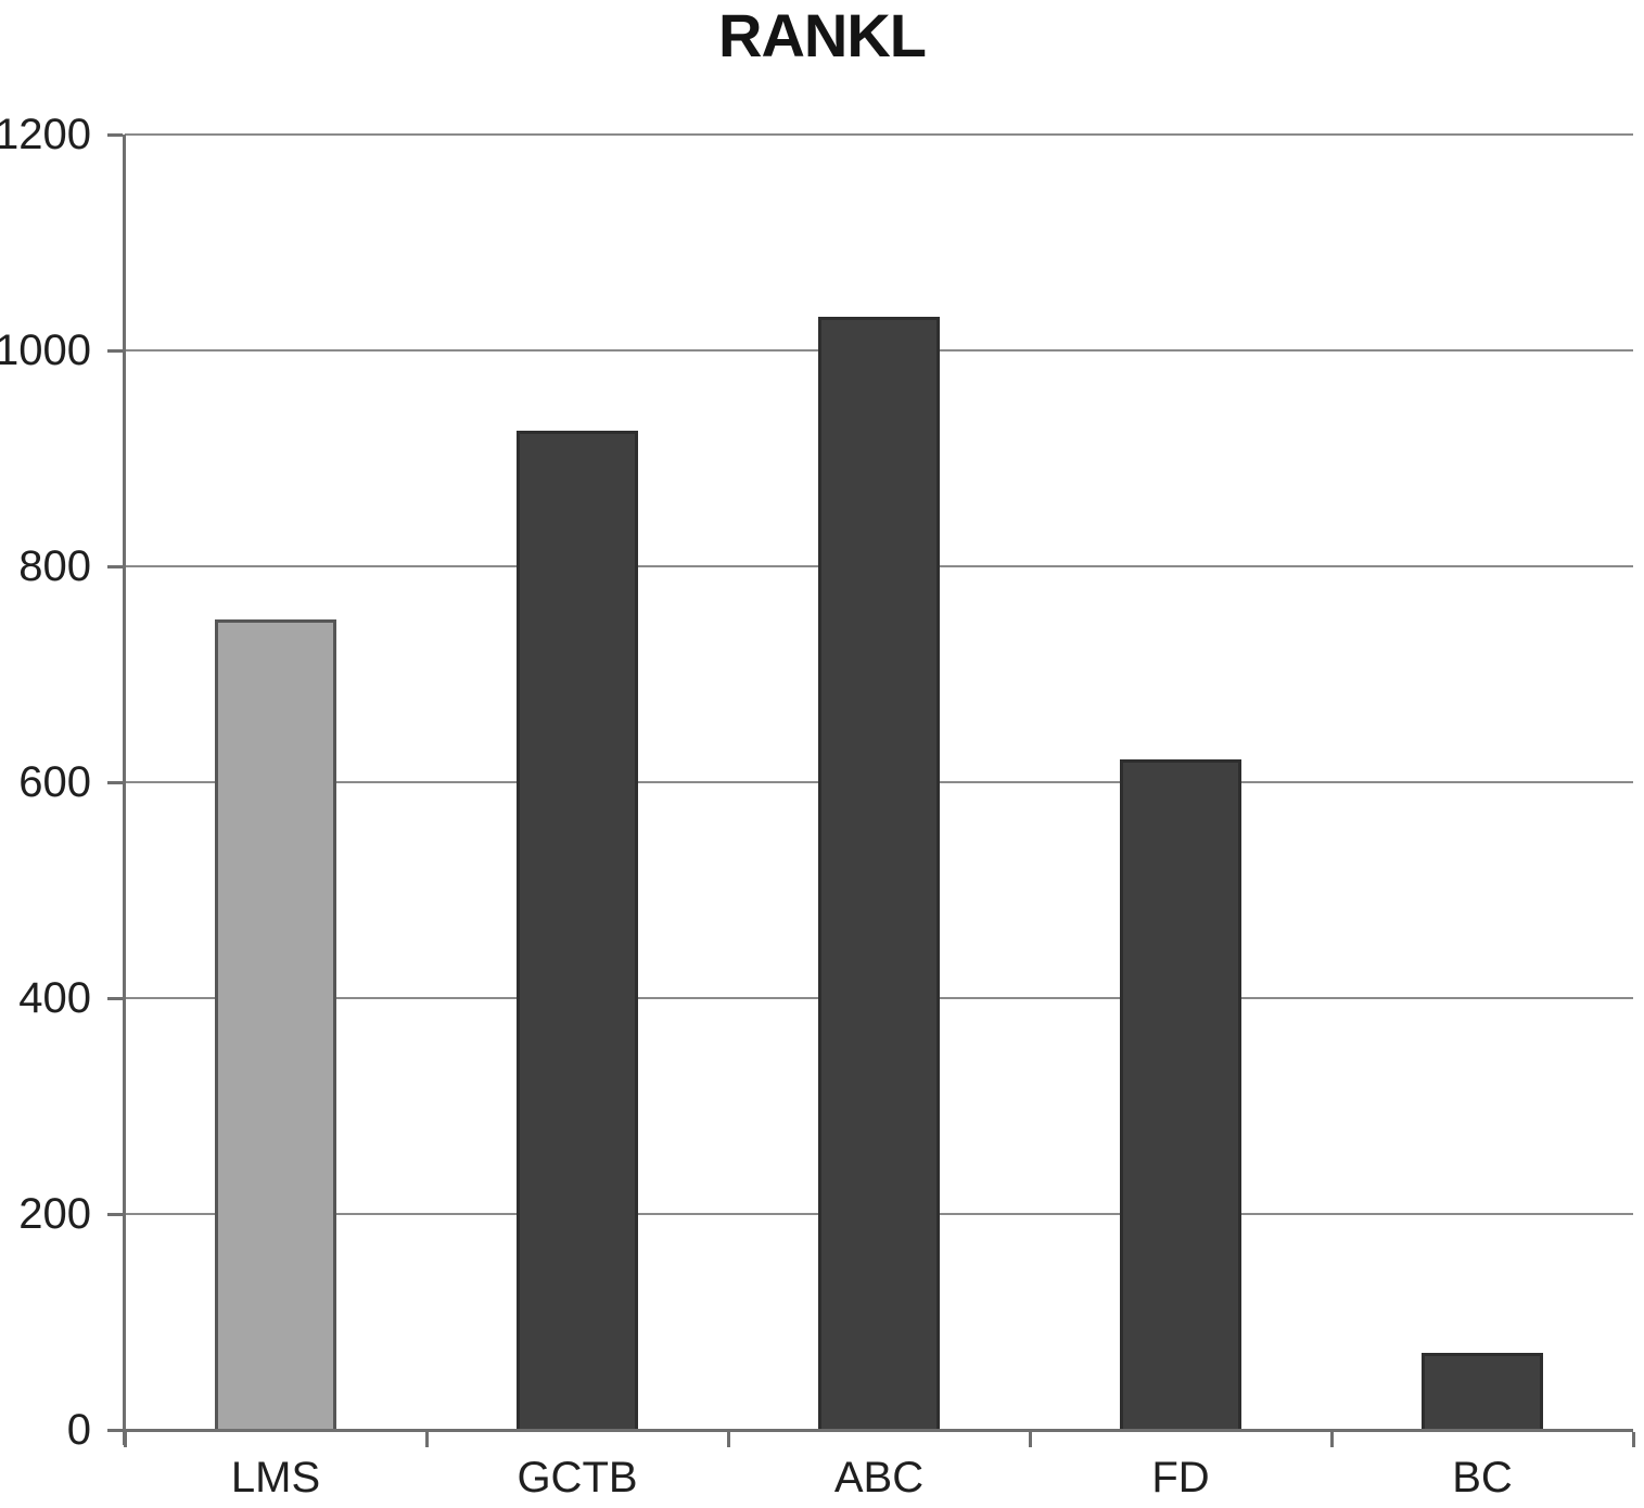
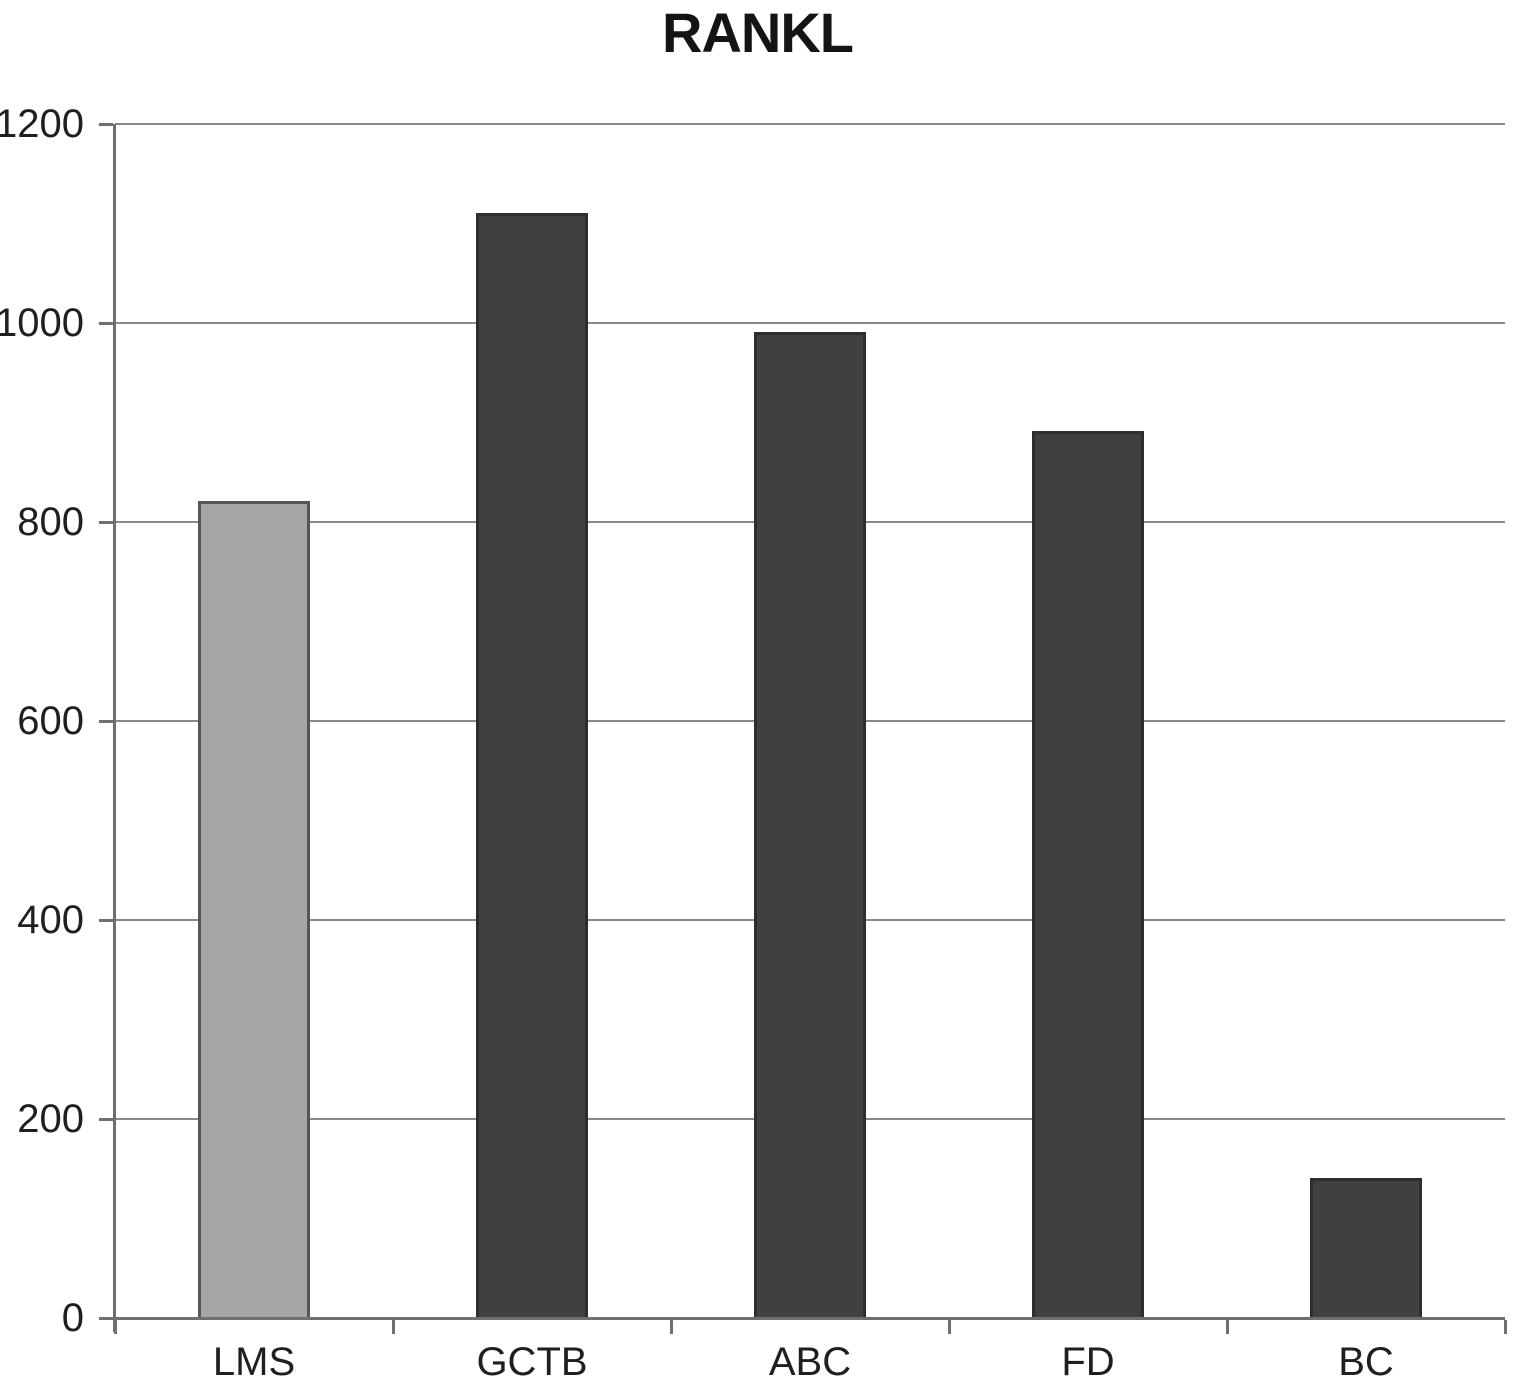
LMS: 750 -> 820
GCTB: 920 -> 1110
ABC: 1030 -> 990
FD: 620 -> 890
BC: 70 -> 140
